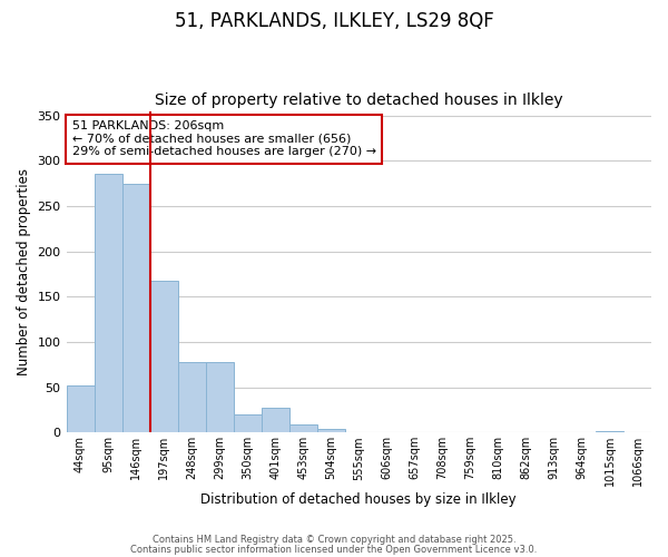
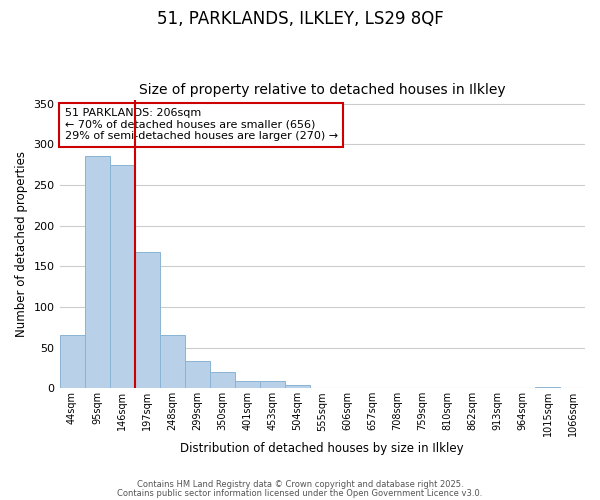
44sqm: 52 -> 65
248sqm: 78 -> 65
299sqm: 78 -> 33
401sqm: 28 -> 9
